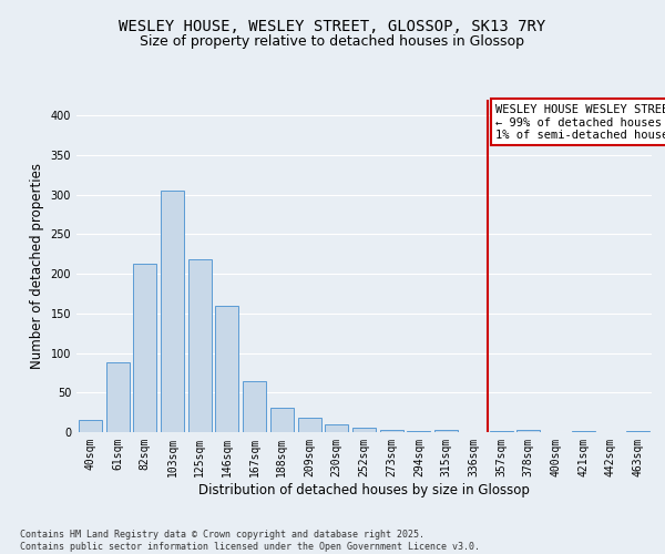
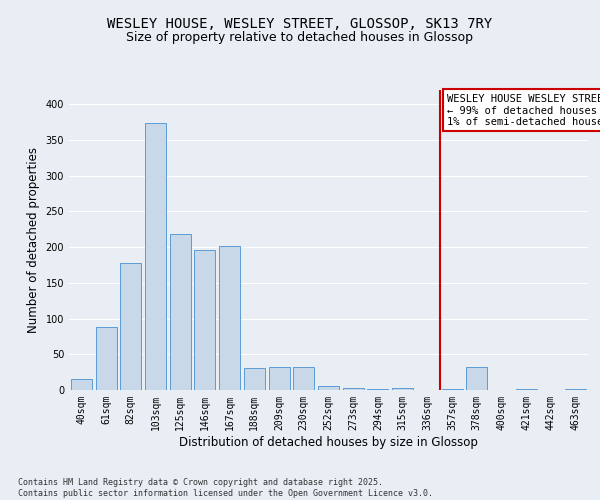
82sqm: 213 -> 178
103sqm: 305 -> 374
146sqm: 159 -> 196
167sqm: 64 -> 202
209sqm: 18 -> 32
230sqm: 10 -> 32
378sqm: 3 -> 32
